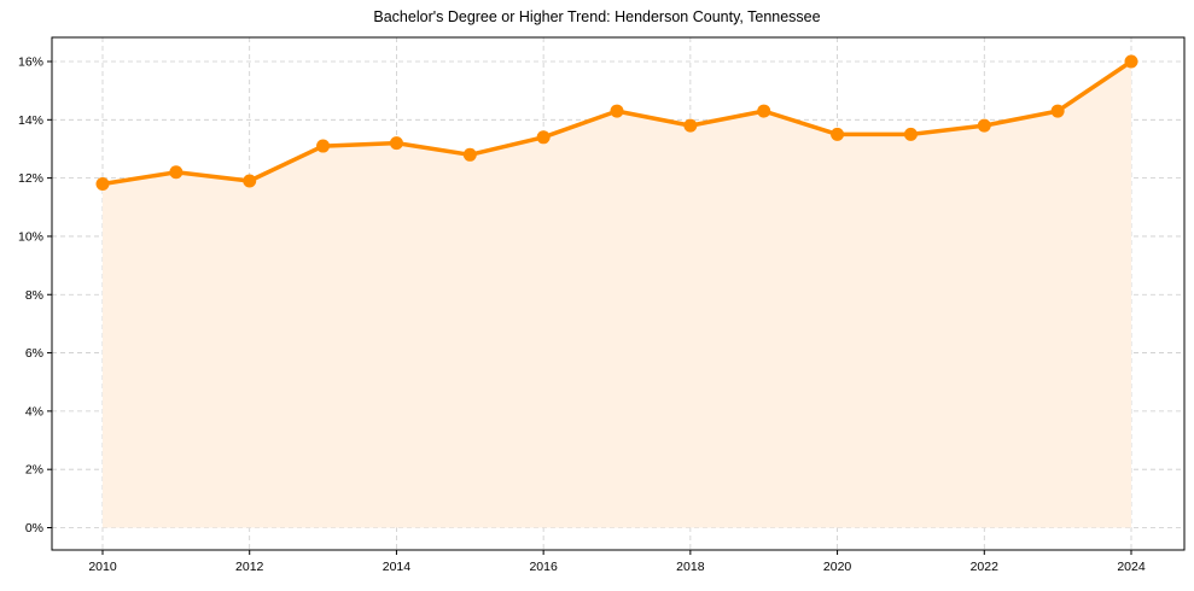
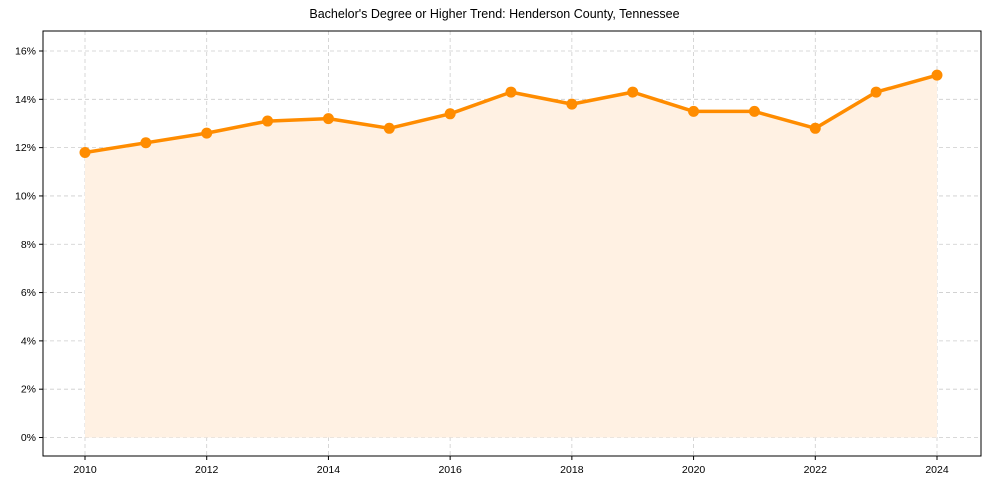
2012: 11.9% -> 12.6%
2022: 13.8% -> 12.8%
2024: 16.0% -> 15.0%
